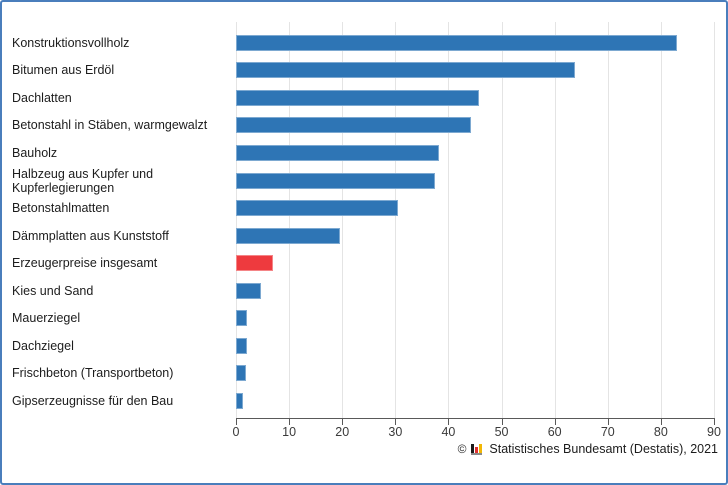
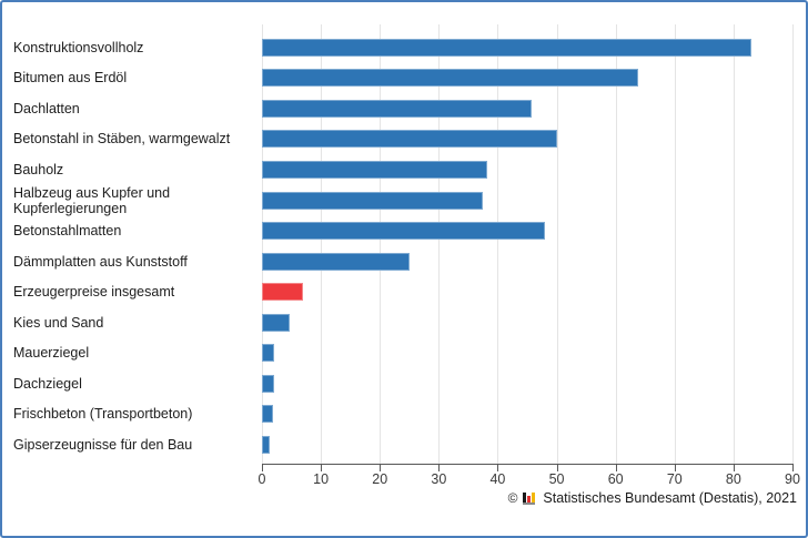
Betonstahl in Stäben, warmgewalzt: 44 -> 50
Betonstahlmatten: 30 -> 48
Dämmplatten aus Kunststoff: 20 -> 25
